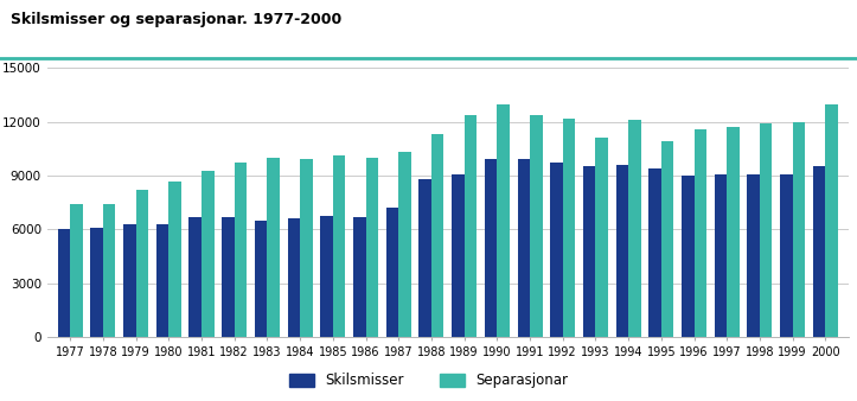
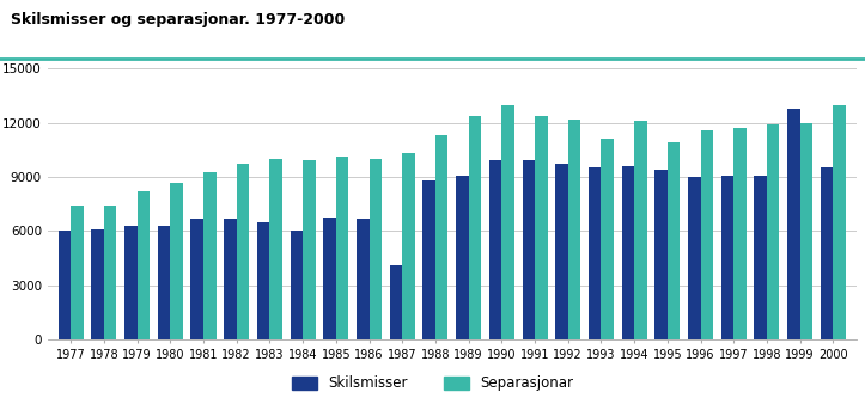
Skilsmisser/1984: 6600 -> 6000
Skilsmisser/1987: 7200 -> 4100
Skilsmisser/1999: 9100 -> 12800
